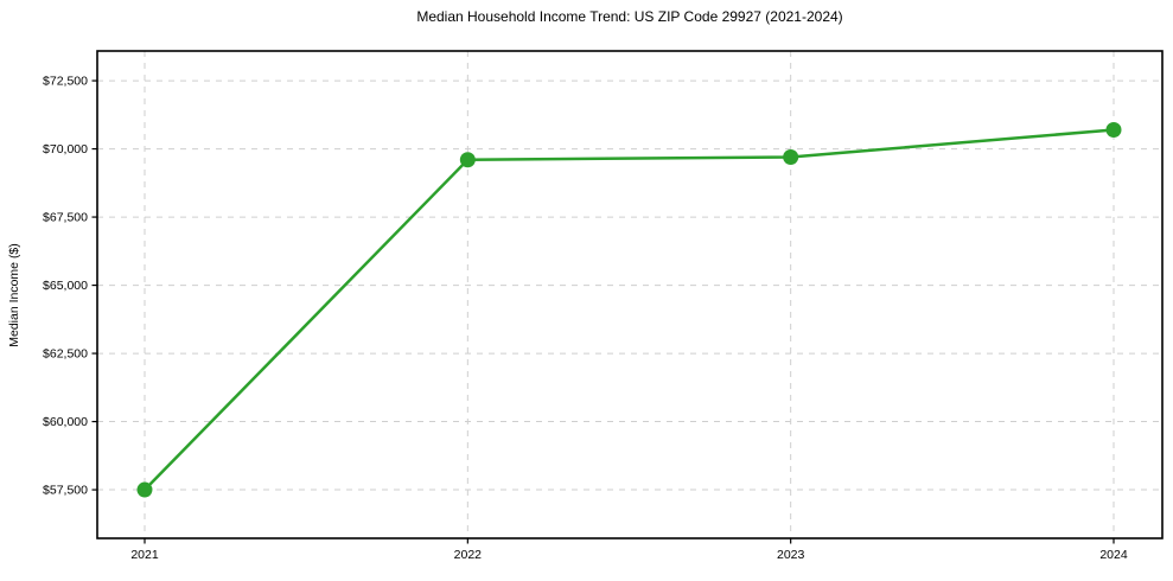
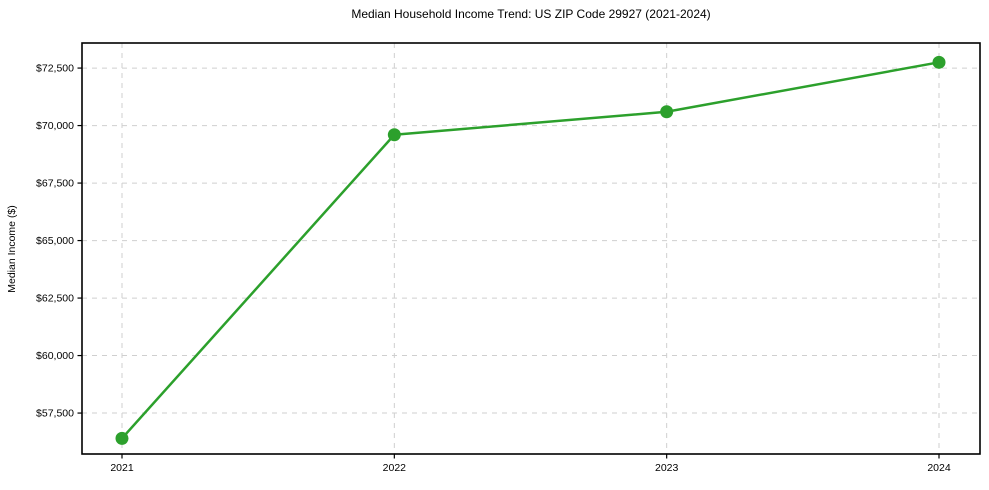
2021: $57500 -> $56400
2023: $69700 -> $70600
2024: $70700 -> $72800
